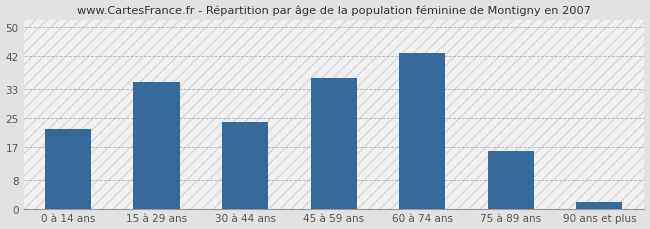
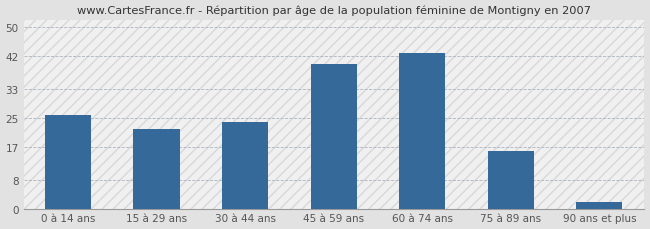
0 à 14 ans: 22 -> 26
15 à 29 ans: 35 -> 22
45 à 59 ans: 36 -> 40
